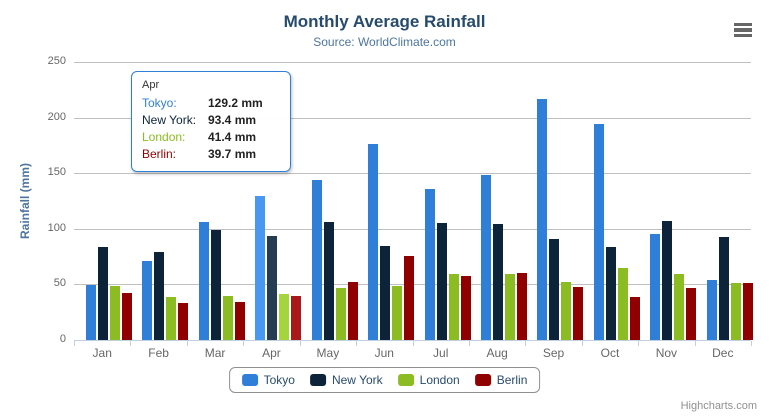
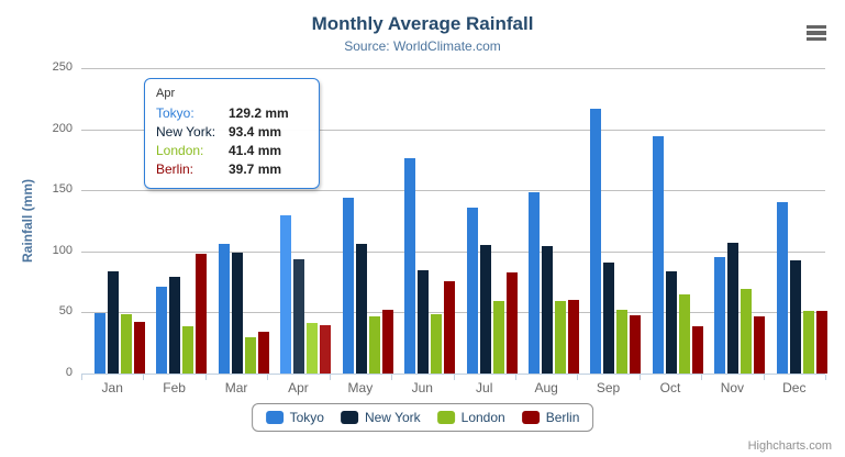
Berlin/Feb: 33 -> 98
London/Mar: 39 -> 30
Berlin/Jul: 57 -> 83
London/Nov: 59 -> 69
Tokyo/Dec: 54 -> 140
